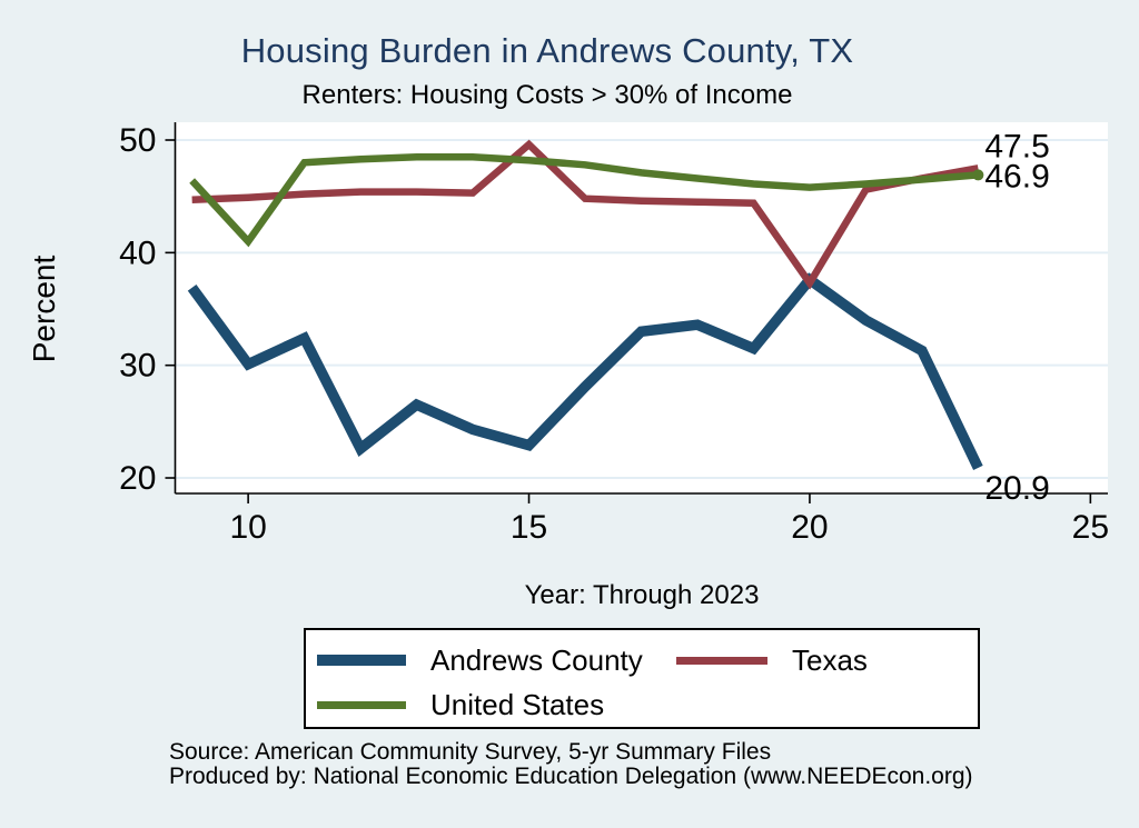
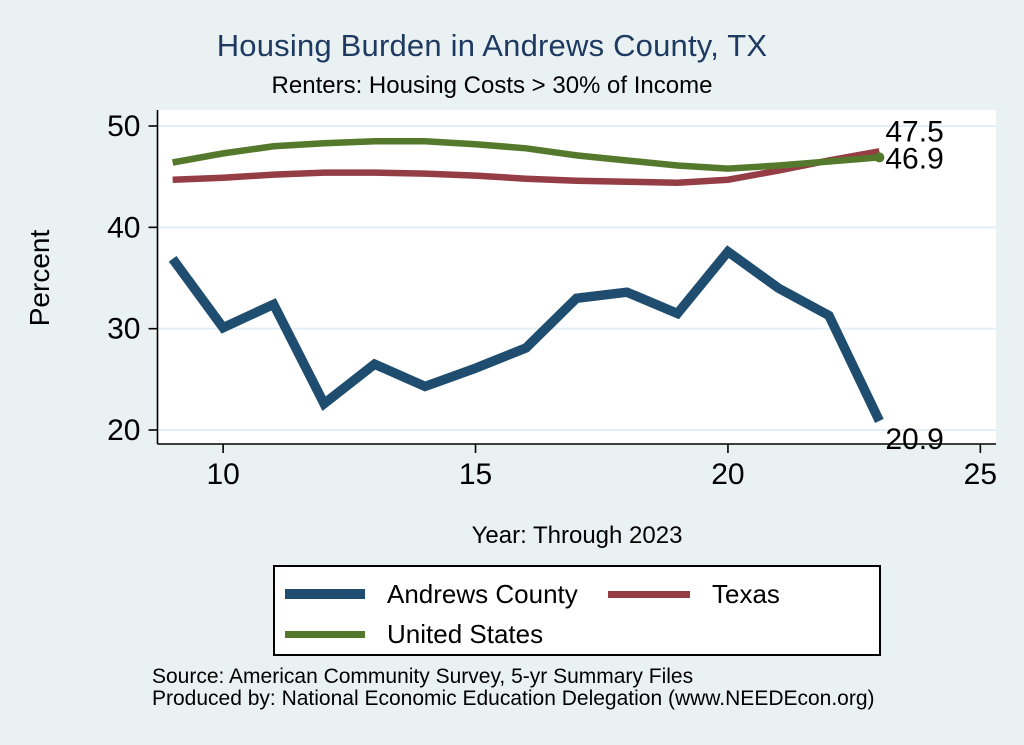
United States/10: 41.0 -> 47.3
Andrews County/15: 22.9 -> 26.1
Texas/15: 49.6 -> 45.1
Texas/20: 37.3 -> 44.7
